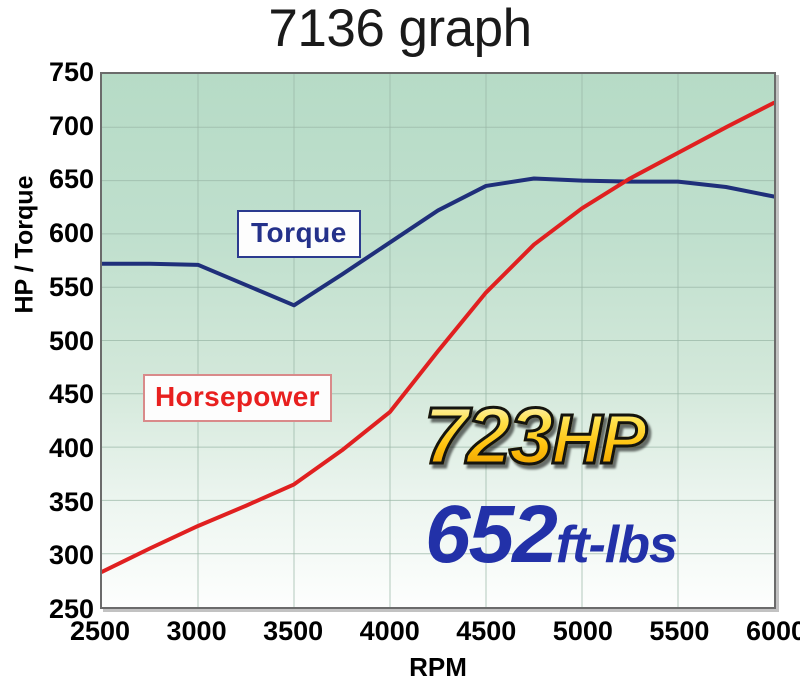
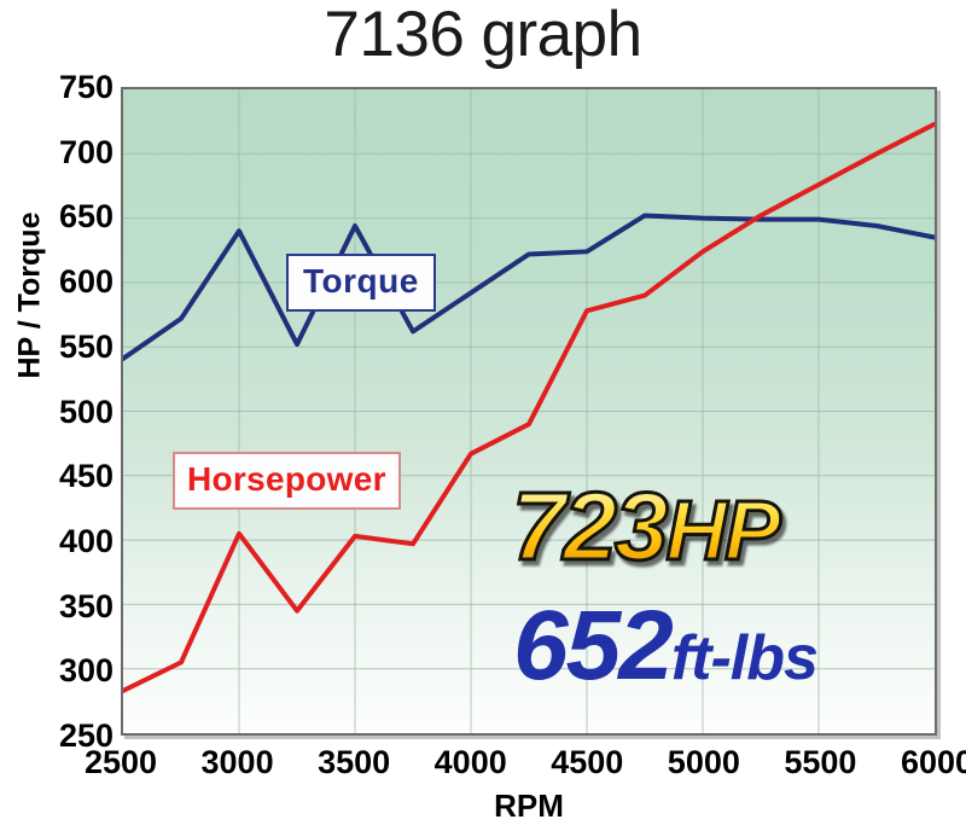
Torque/2500: 572 -> 541
Torque/3000: 571 -> 640
Horsepower/3000: 326 -> 405
Torque/3500: 533 -> 644
Horsepower/3500: 365 -> 403
Horsepower/4000: 433 -> 467
Torque/4500: 645 -> 624
Horsepower/4500: 545 -> 578
